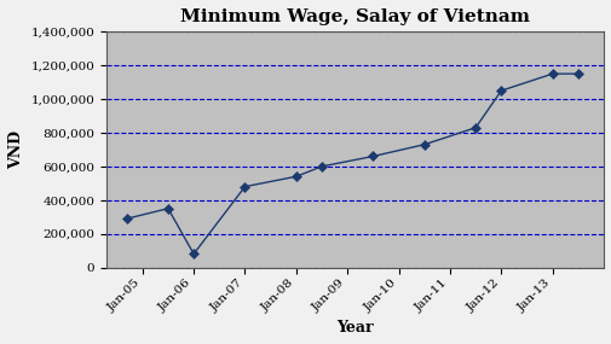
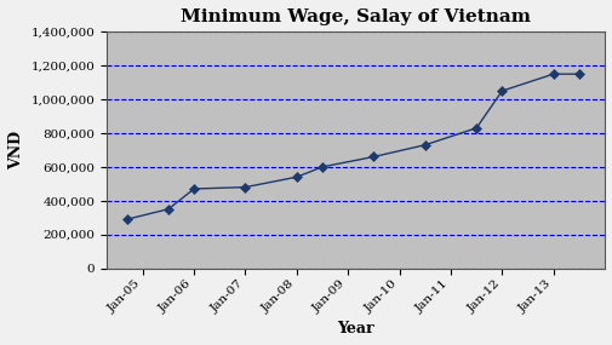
Jan-06: 80,000 -> 470,000
